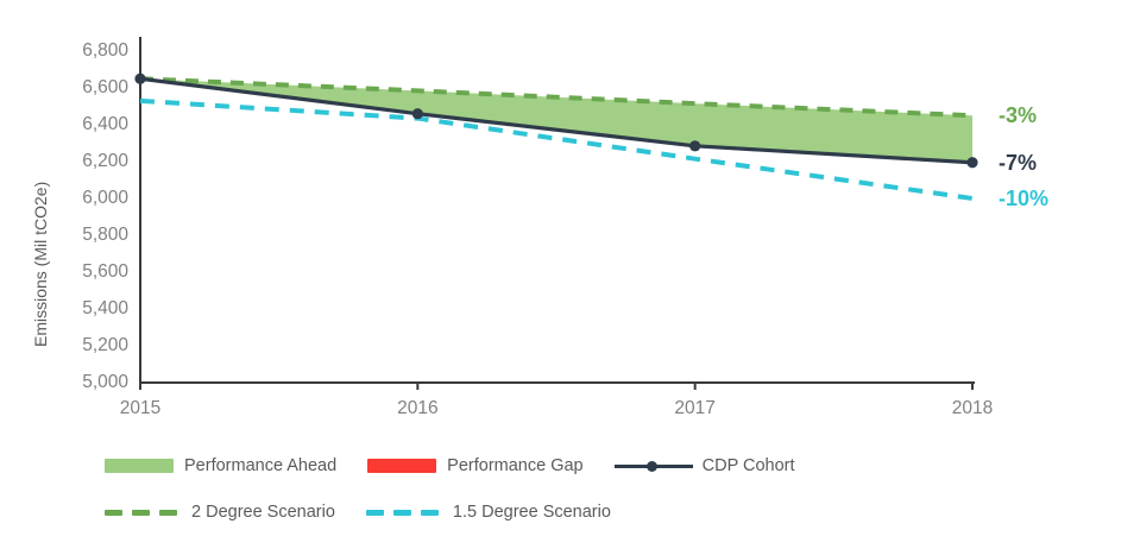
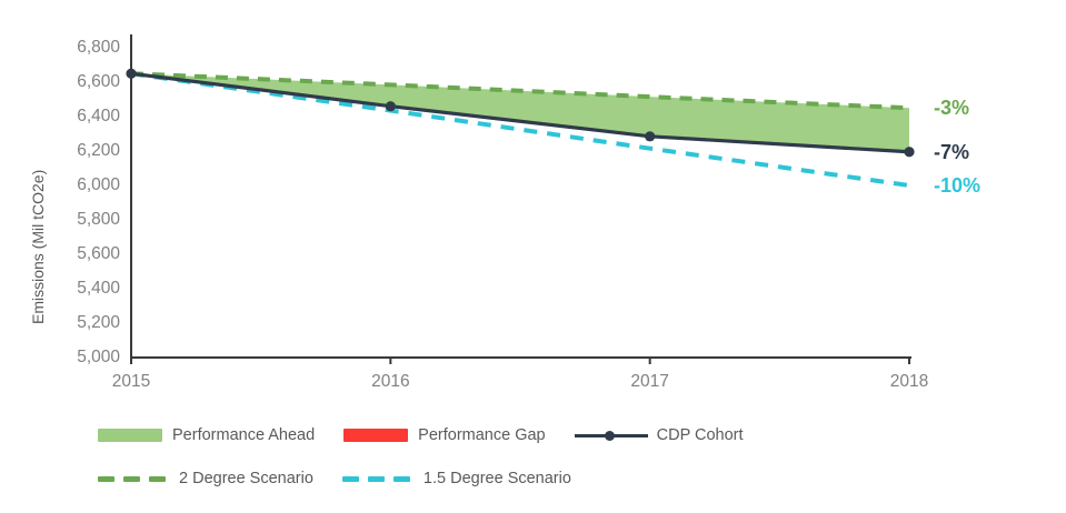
1.5 Degree Scenario/2015: 6530 -> 6650
